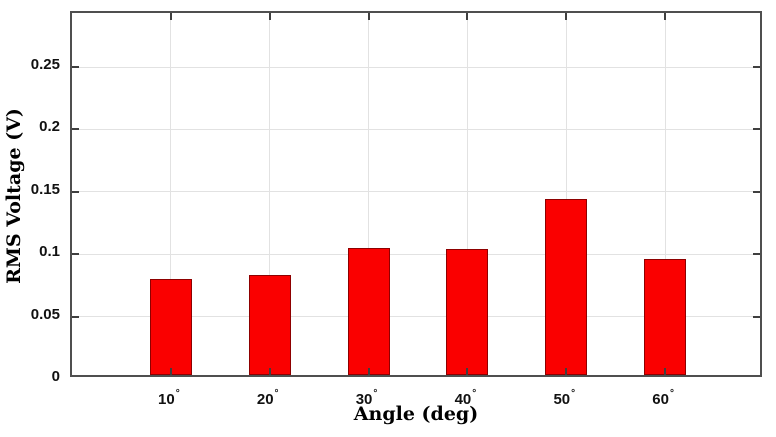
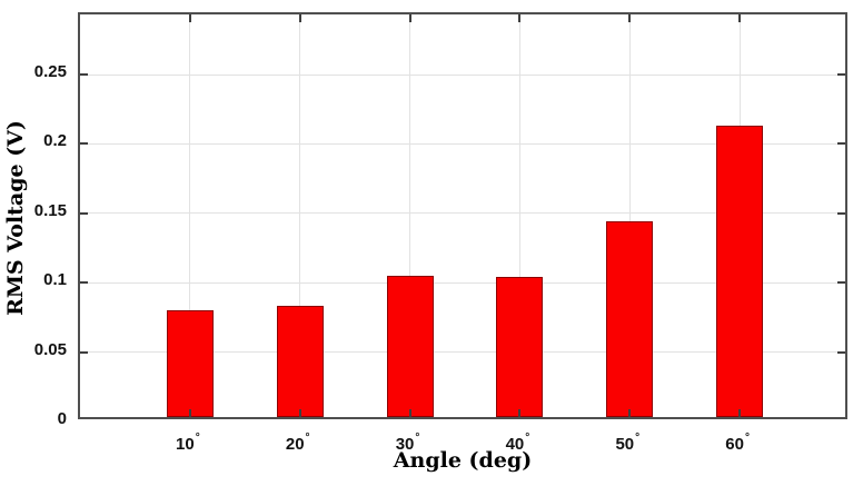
60°: 0.093 -> 0.210
